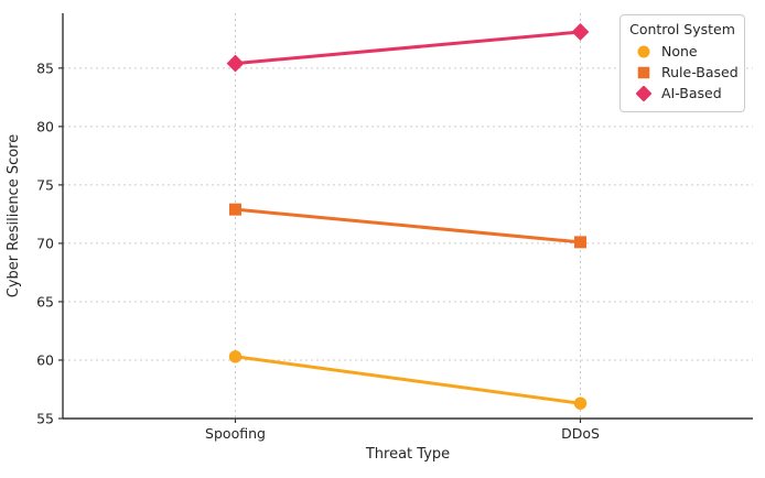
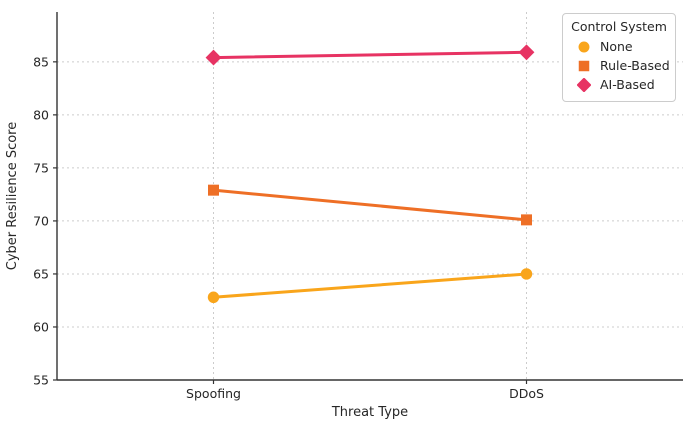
None/Spoofing: 60.3 -> 62.8
None/DDoS: 56.3 -> 65.0
AI-Based/DDoS: 88.1 -> 85.9
